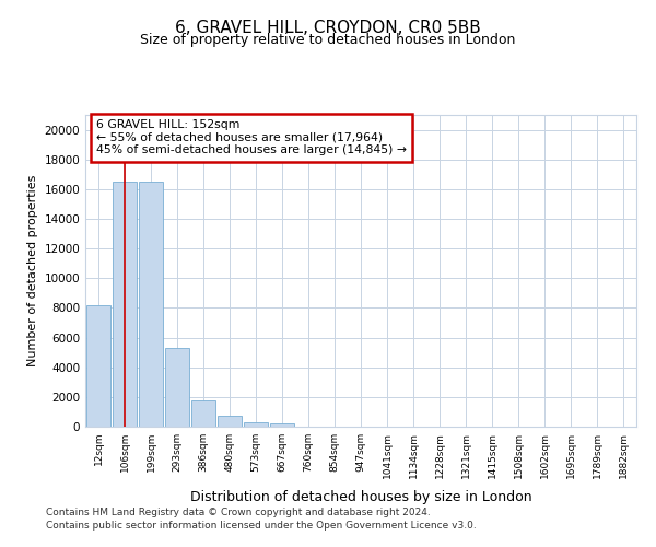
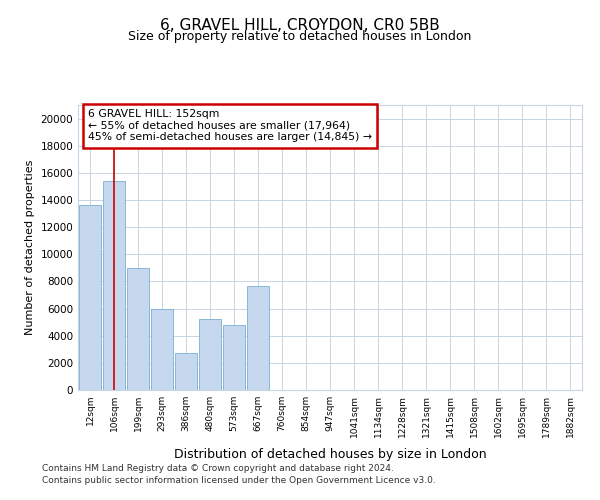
12sqm: 8200 -> 13600
106sqm: 16500 -> 15400
199sqm: 16500 -> 9000
293sqm: 5300 -> 6000
386sqm: 1800 -> 2700
480sqm: 800 -> 5200
573sqm: 300 -> 4800
667sqm: 200 -> 7700
